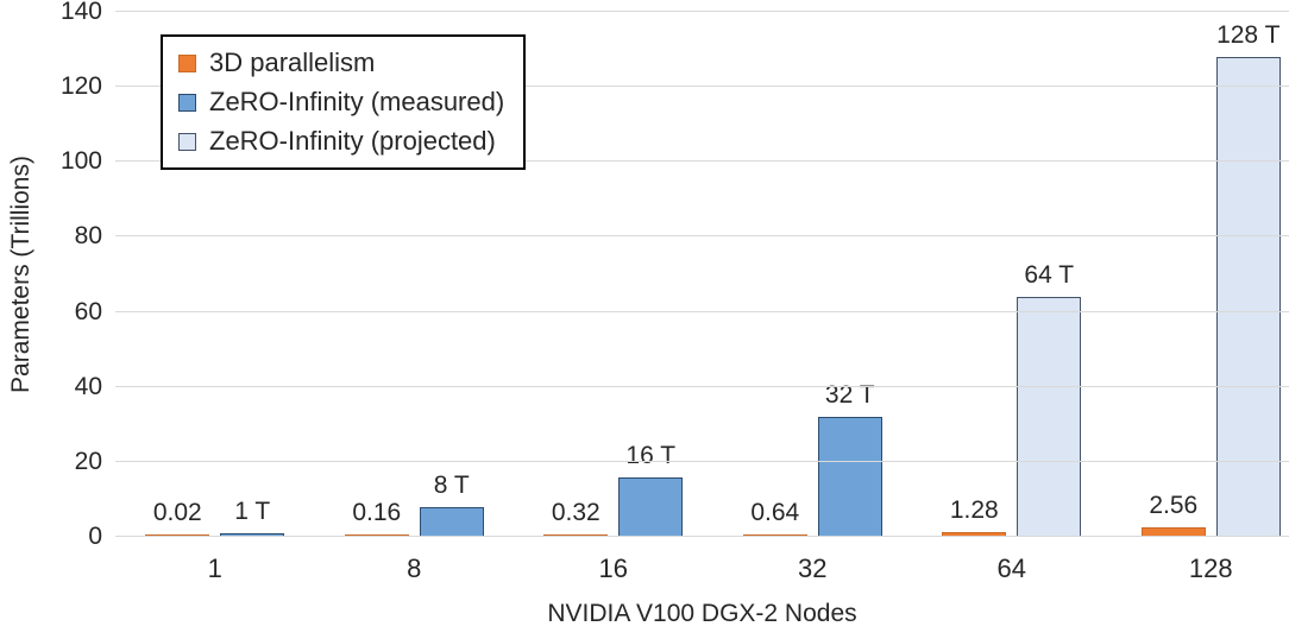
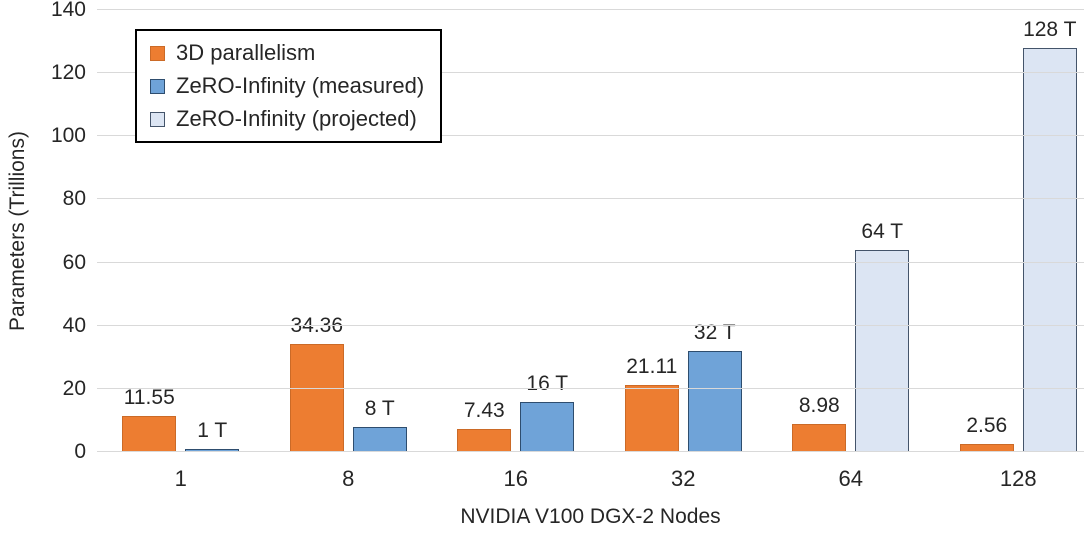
3D parallelism/1: 0.02 -> 11.55
3D parallelism/8: 0.16 -> 34.36
3D parallelism/16: 0.32 -> 7.43
3D parallelism/32: 0.64 -> 21.11
3D parallelism/64: 1.28 -> 8.98
